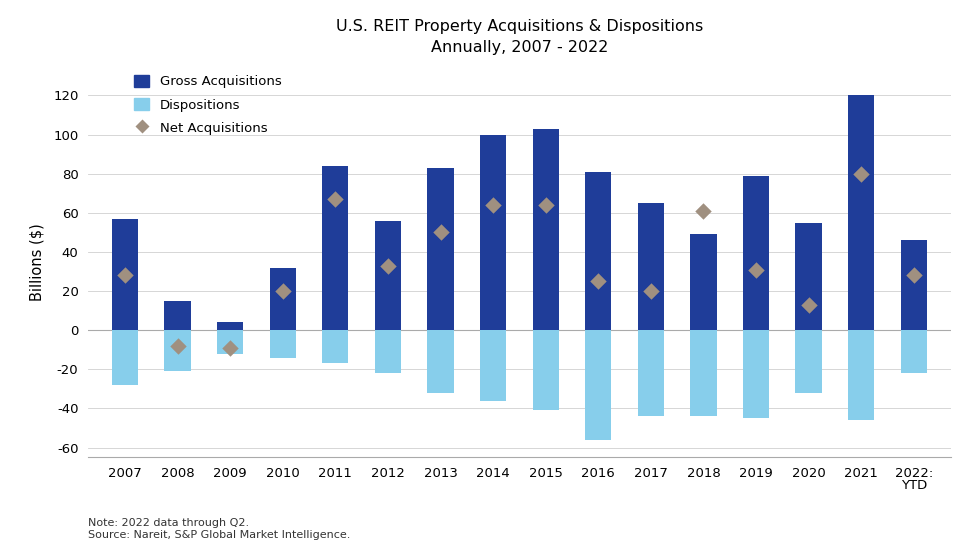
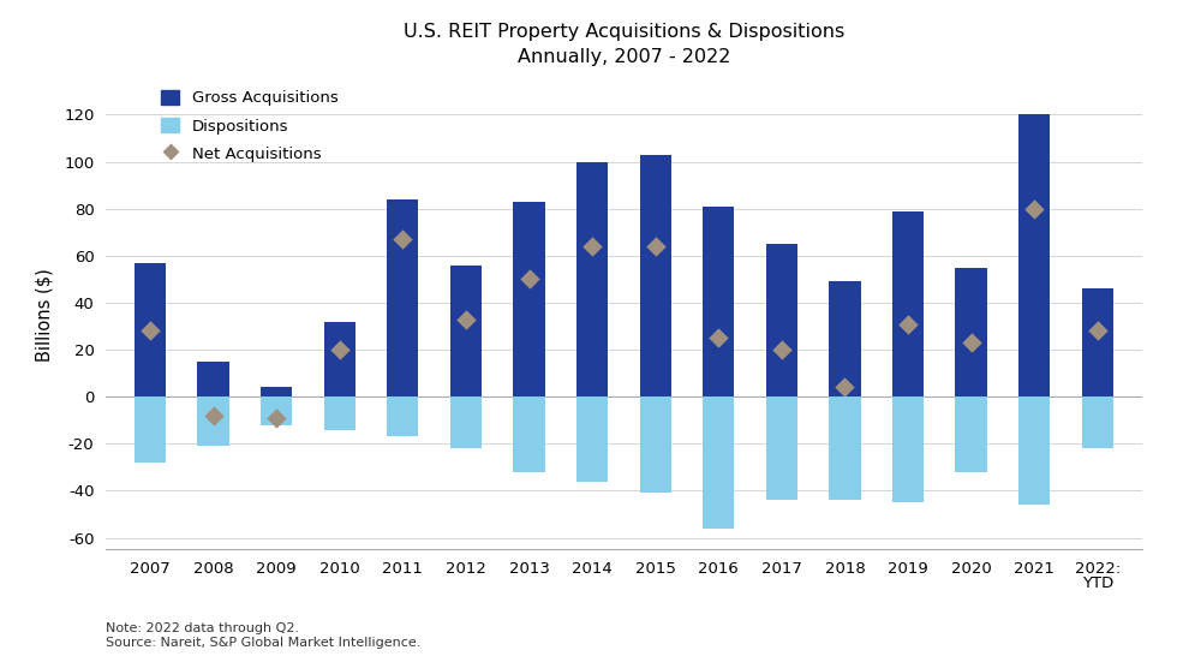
Net Acquisitions/2018: 61 -> 4
Net Acquisitions/2020: 13 -> 23
